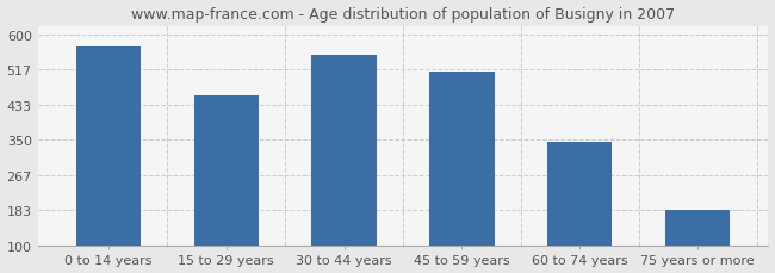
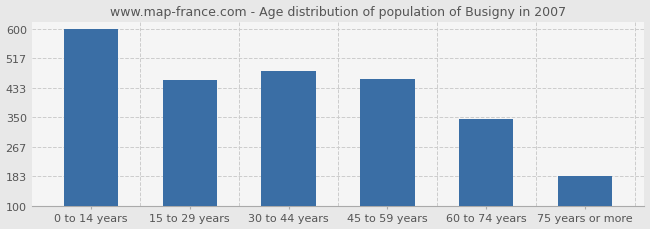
0 to 14 years: 570 -> 599
30 to 44 years: 550 -> 480
45 to 59 years: 510 -> 457
